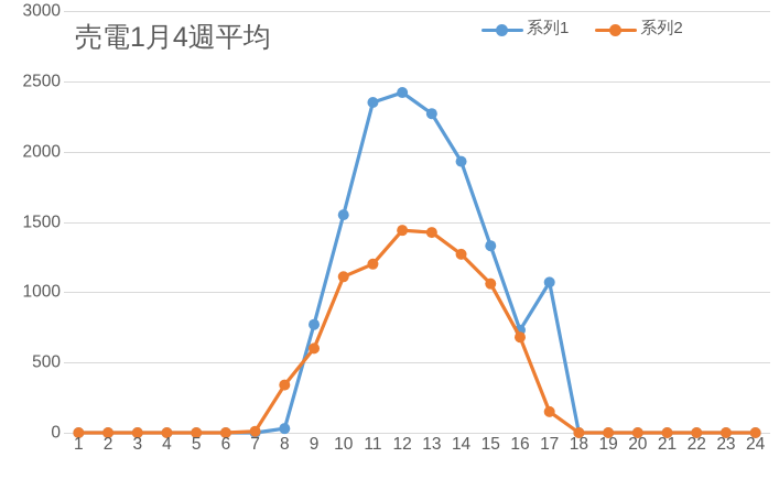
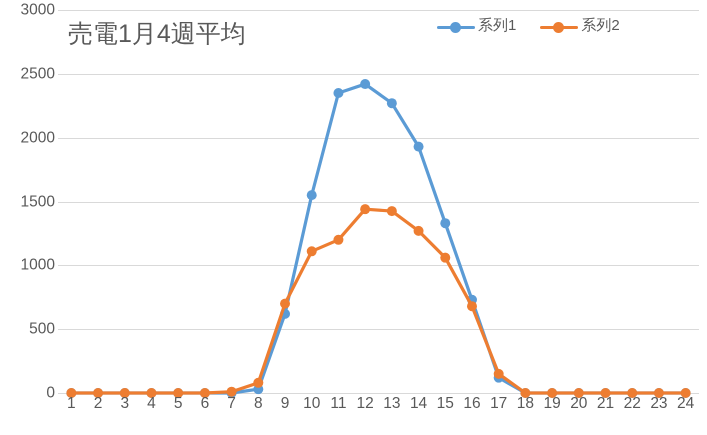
系列2/8: 340 -> 80
系列1/9: 770 -> 620
系列2/9: 600 -> 700
系列1/17: 1070 -> 120
